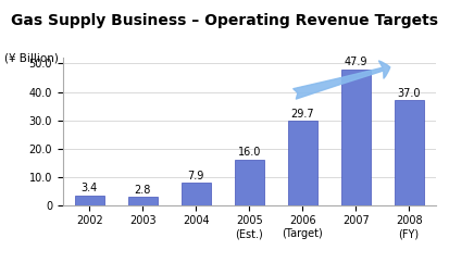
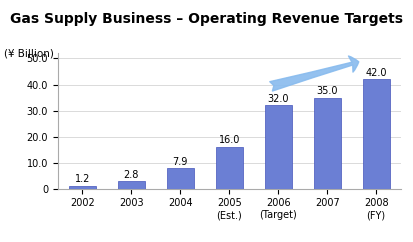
2002: 3.4 -> 1.2
2006 (Target): 29.7 -> 32.0
2007: 47.9 -> 35.0
2008 (FY): 37.0 -> 42.0
